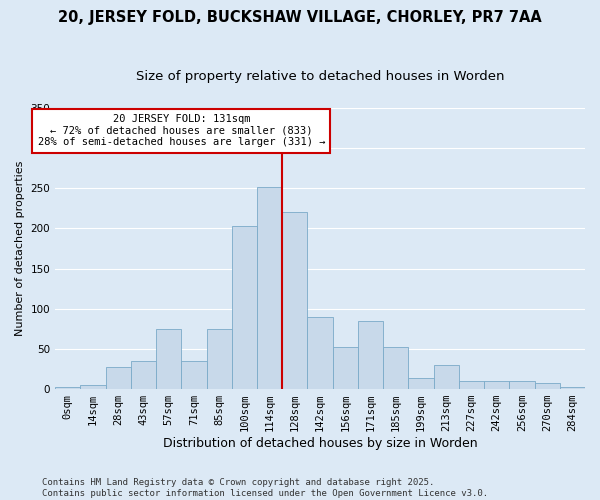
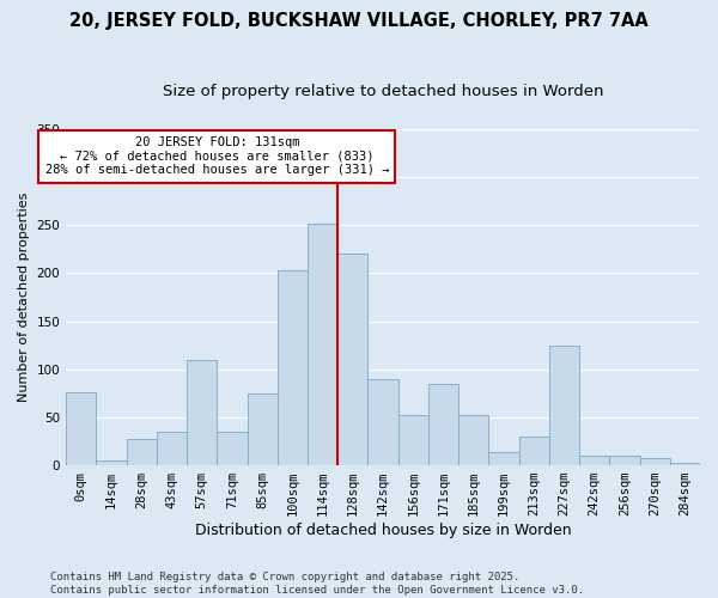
0sqm: 2 -> 76
57sqm: 75 -> 110
227sqm: 10 -> 124
